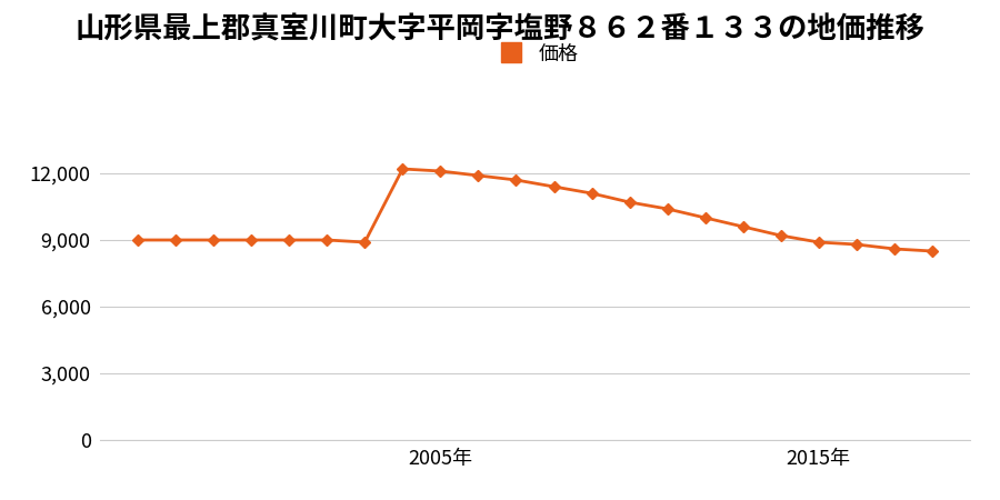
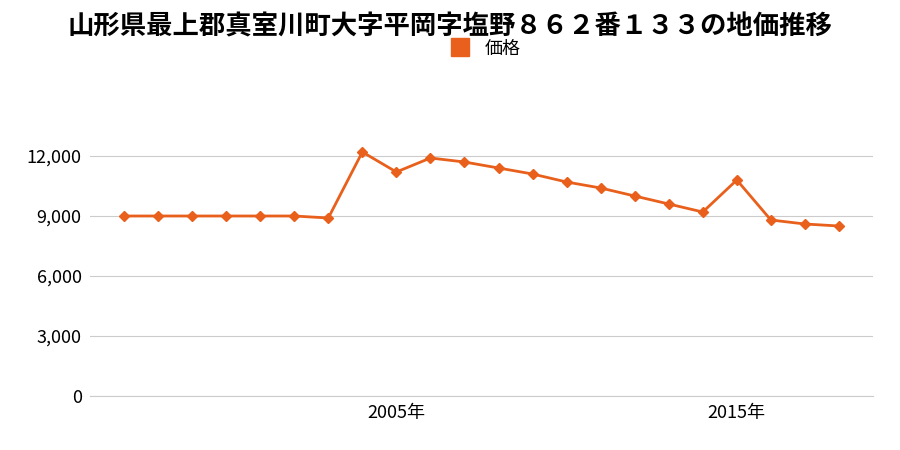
2005年: 12,100 -> 11,200
2015年: 8,900 -> 10,800
